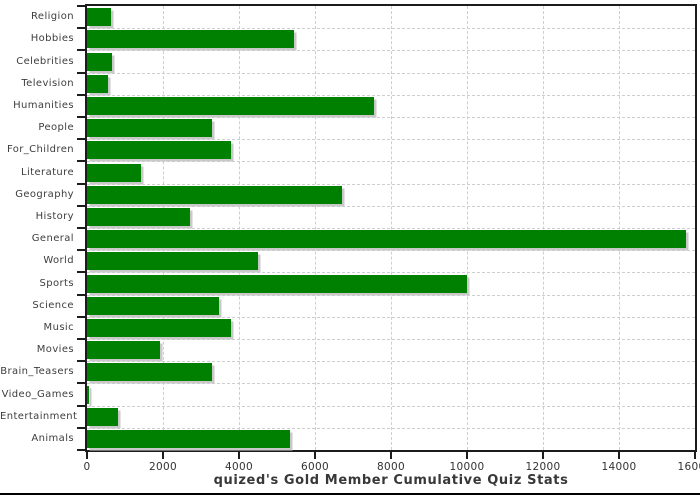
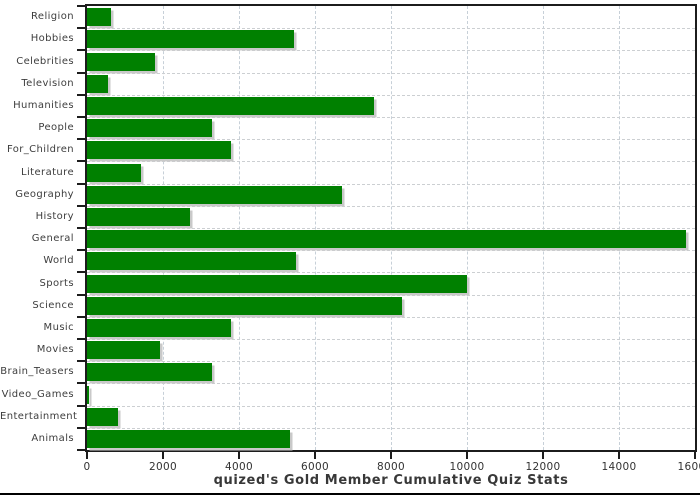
Celebrities: 600 -> 1800
World: 4500 -> 5500
Science: 3500 -> 8300
